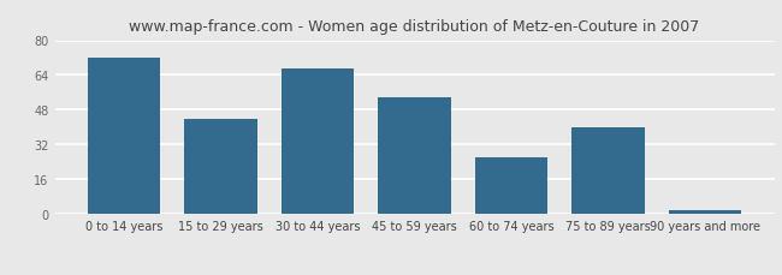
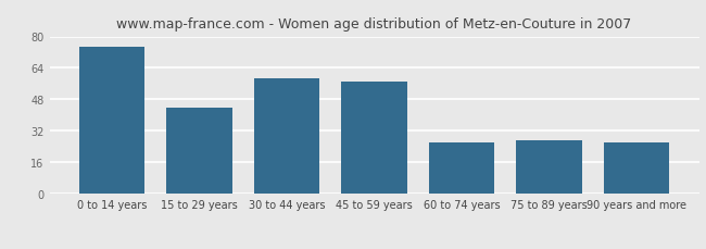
0 to 14 years: 72 -> 75
30 to 44 years: 67 -> 59
45 to 59 years: 54 -> 57
75 to 89 years: 40 -> 27
90 years and more: 2 -> 26
